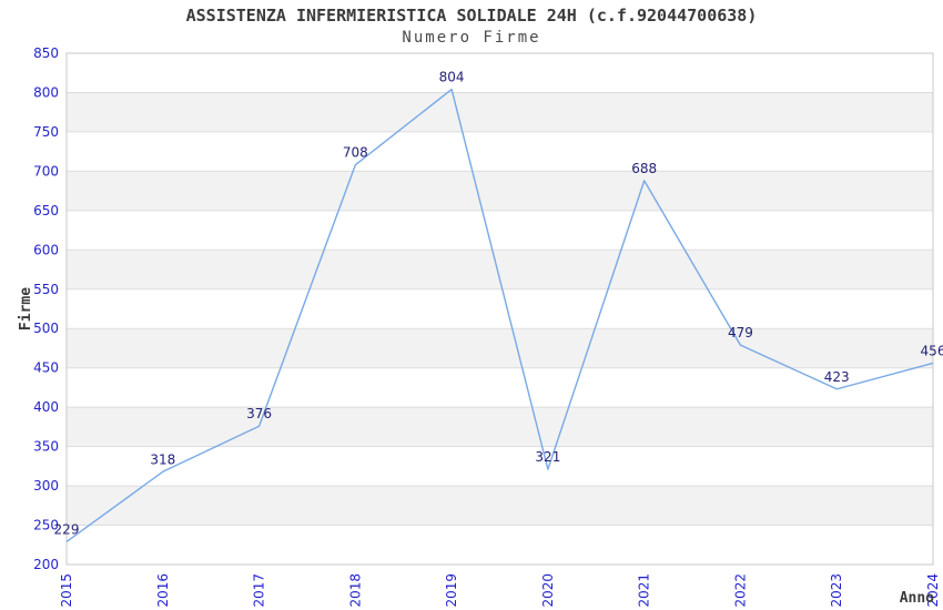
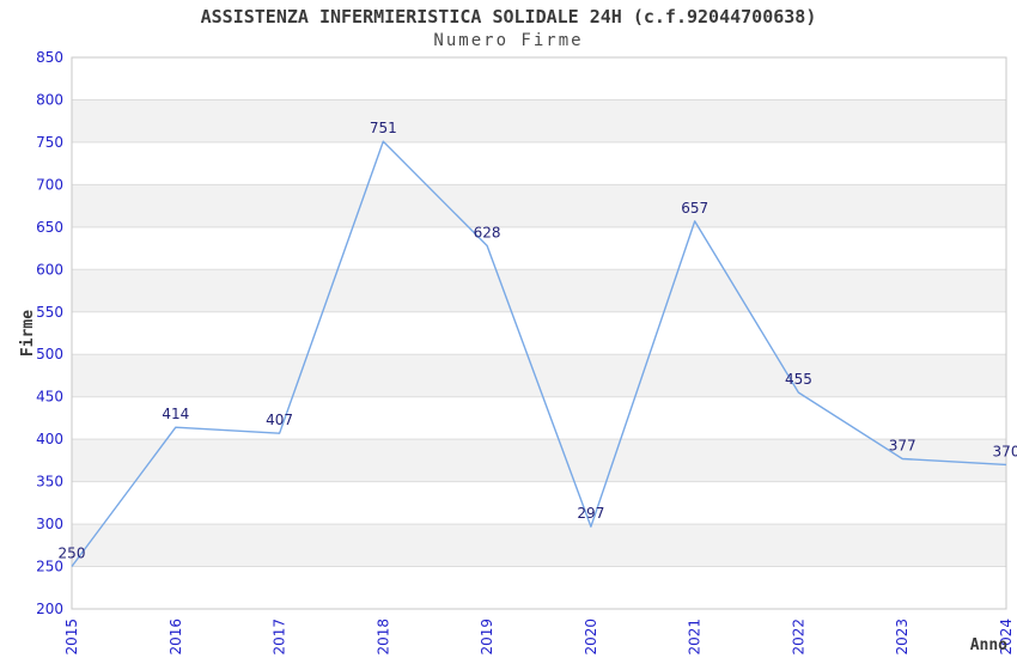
2015: 229 -> 250
2016: 318 -> 414
2017: 376 -> 407
2018: 708 -> 751
2019: 804 -> 628
2020: 321 -> 297
2021: 688 -> 657
2022: 479 -> 455
2023: 423 -> 377
2024: 456 -> 370
